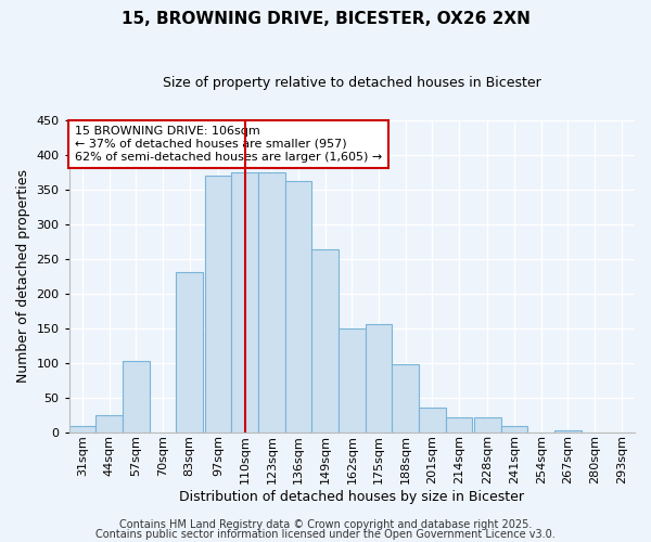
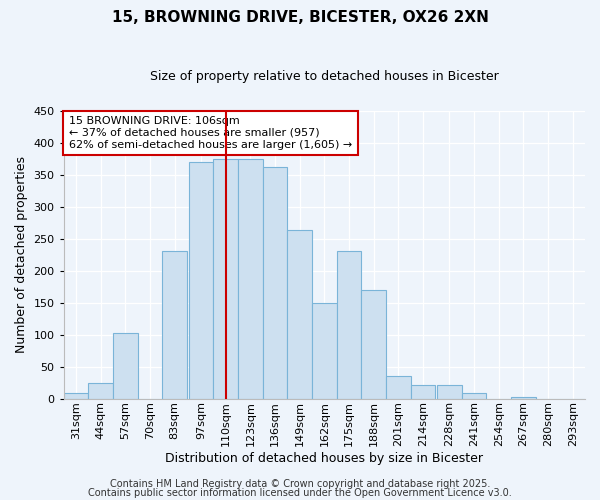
175sqm: 155 -> 230
188sqm: 97 -> 170
